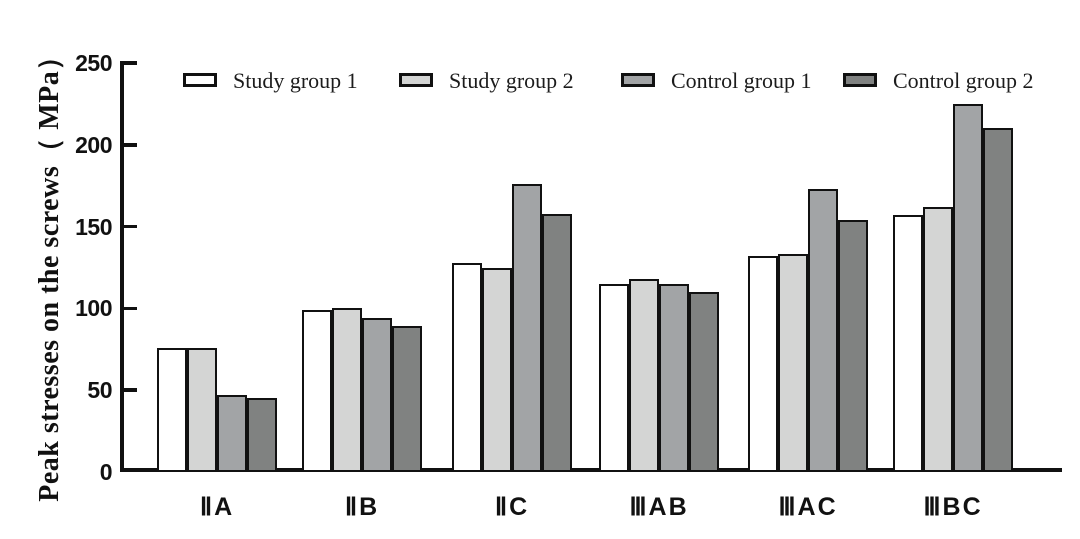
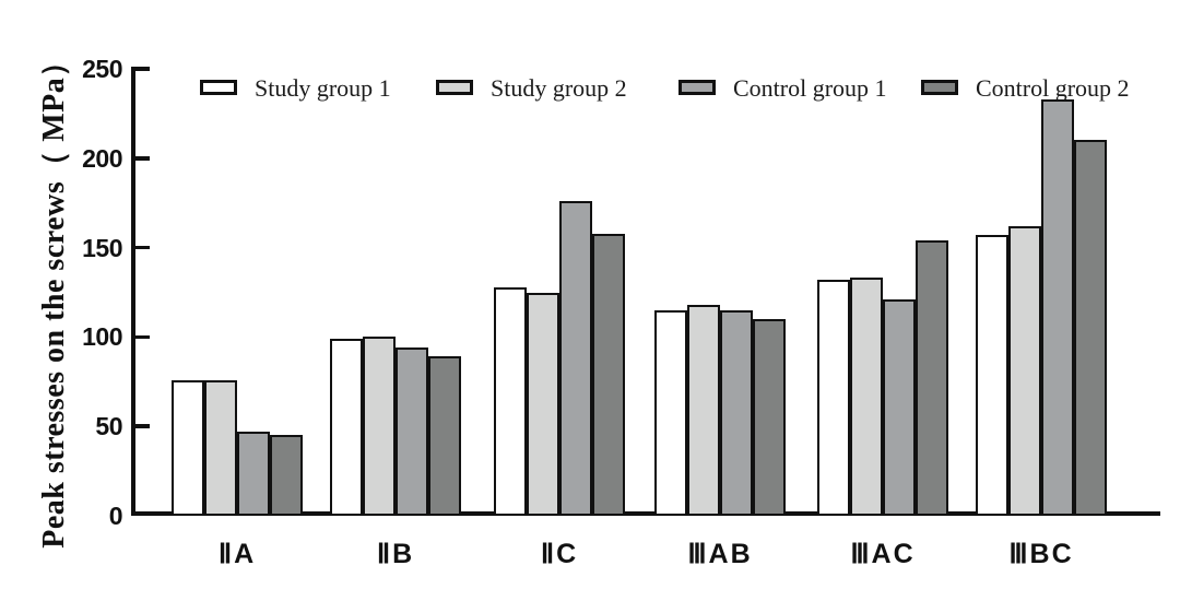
Control group 1/ⅢAC: 173 -> 121
Control group 1/ⅢBC: 225 -> 233
